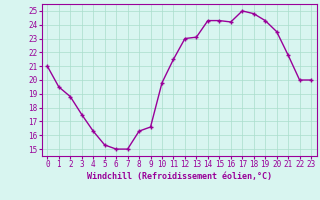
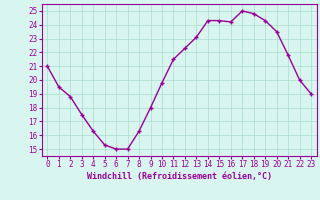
9: 16.6 -> 18.0
12: 23.0 -> 22.3
23: 20.0 -> 19.0
